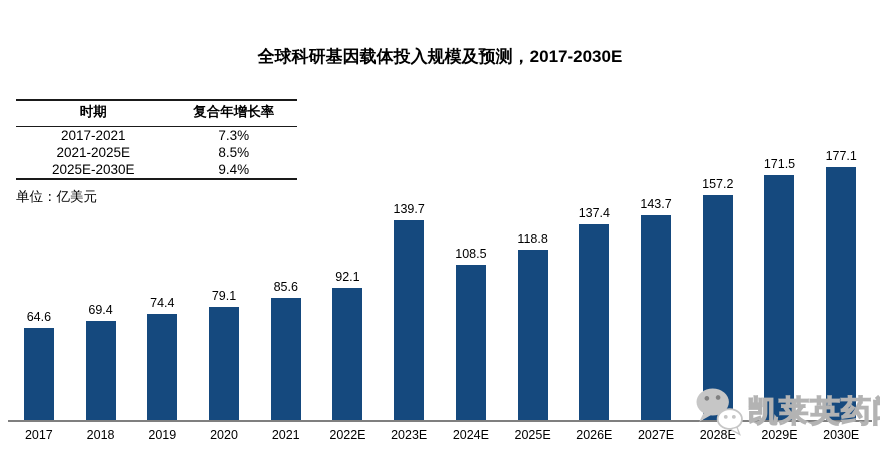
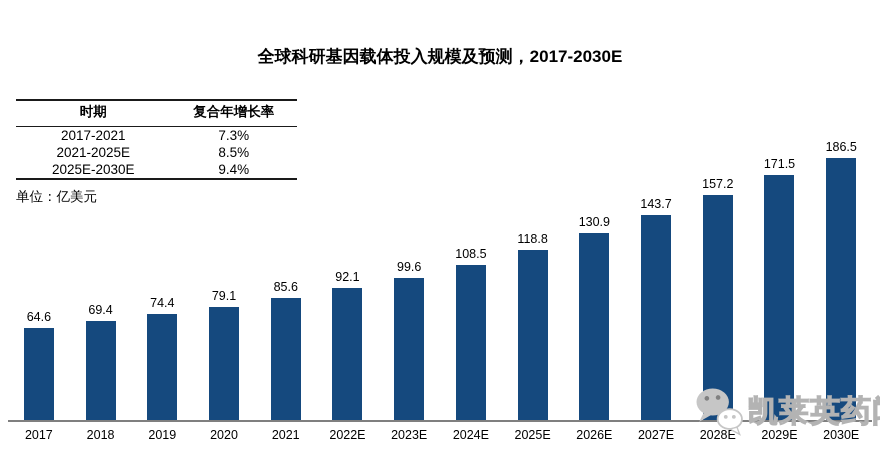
2023E: 139.7 -> 99.6
2026E: 137.4 -> 130.9
2030E: 177.1 -> 186.5
